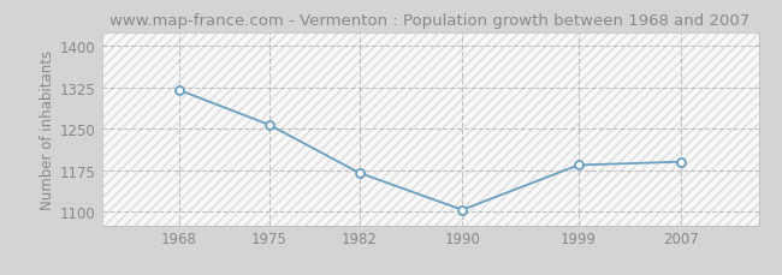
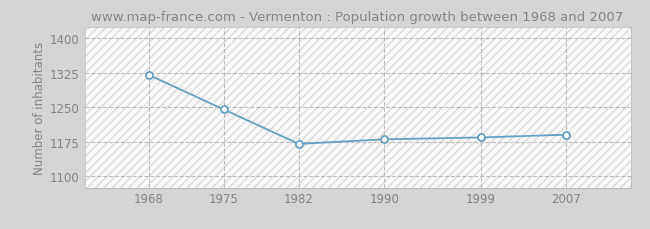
1975: 1257 -> 1245
1990: 1103 -> 1180
